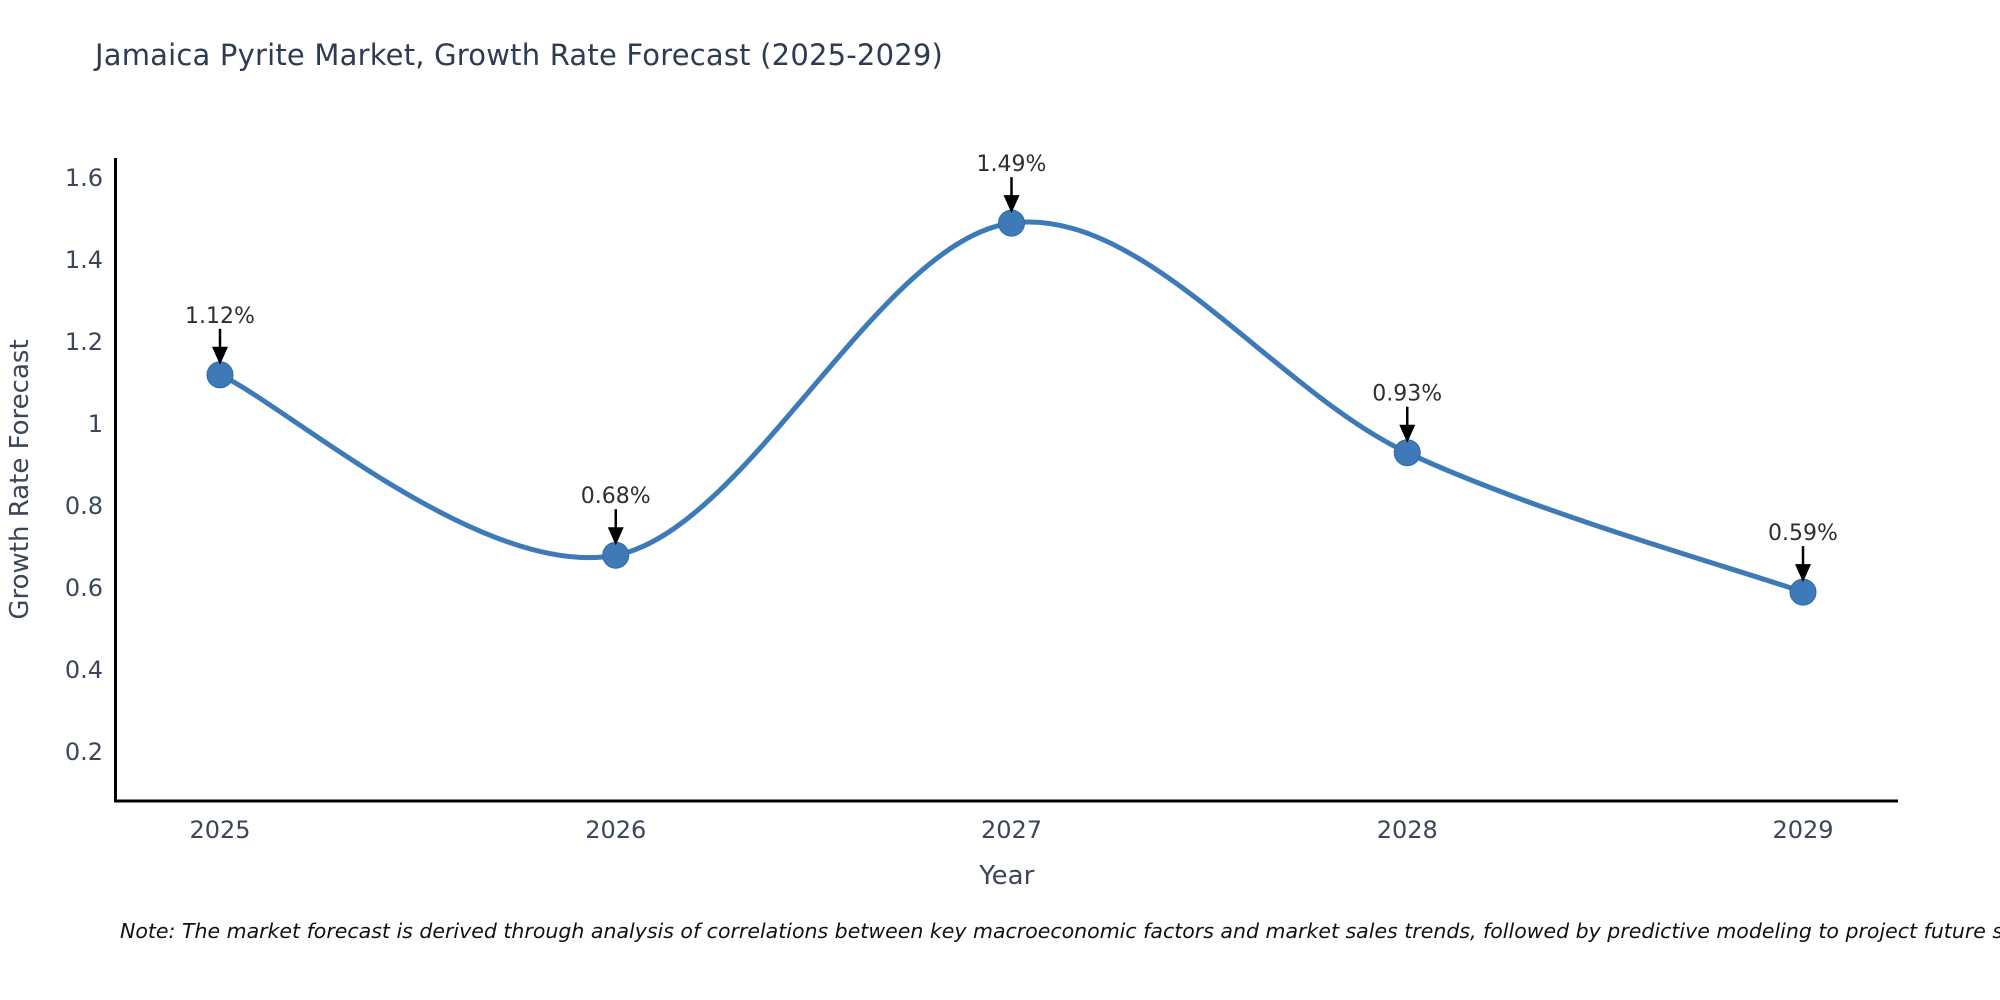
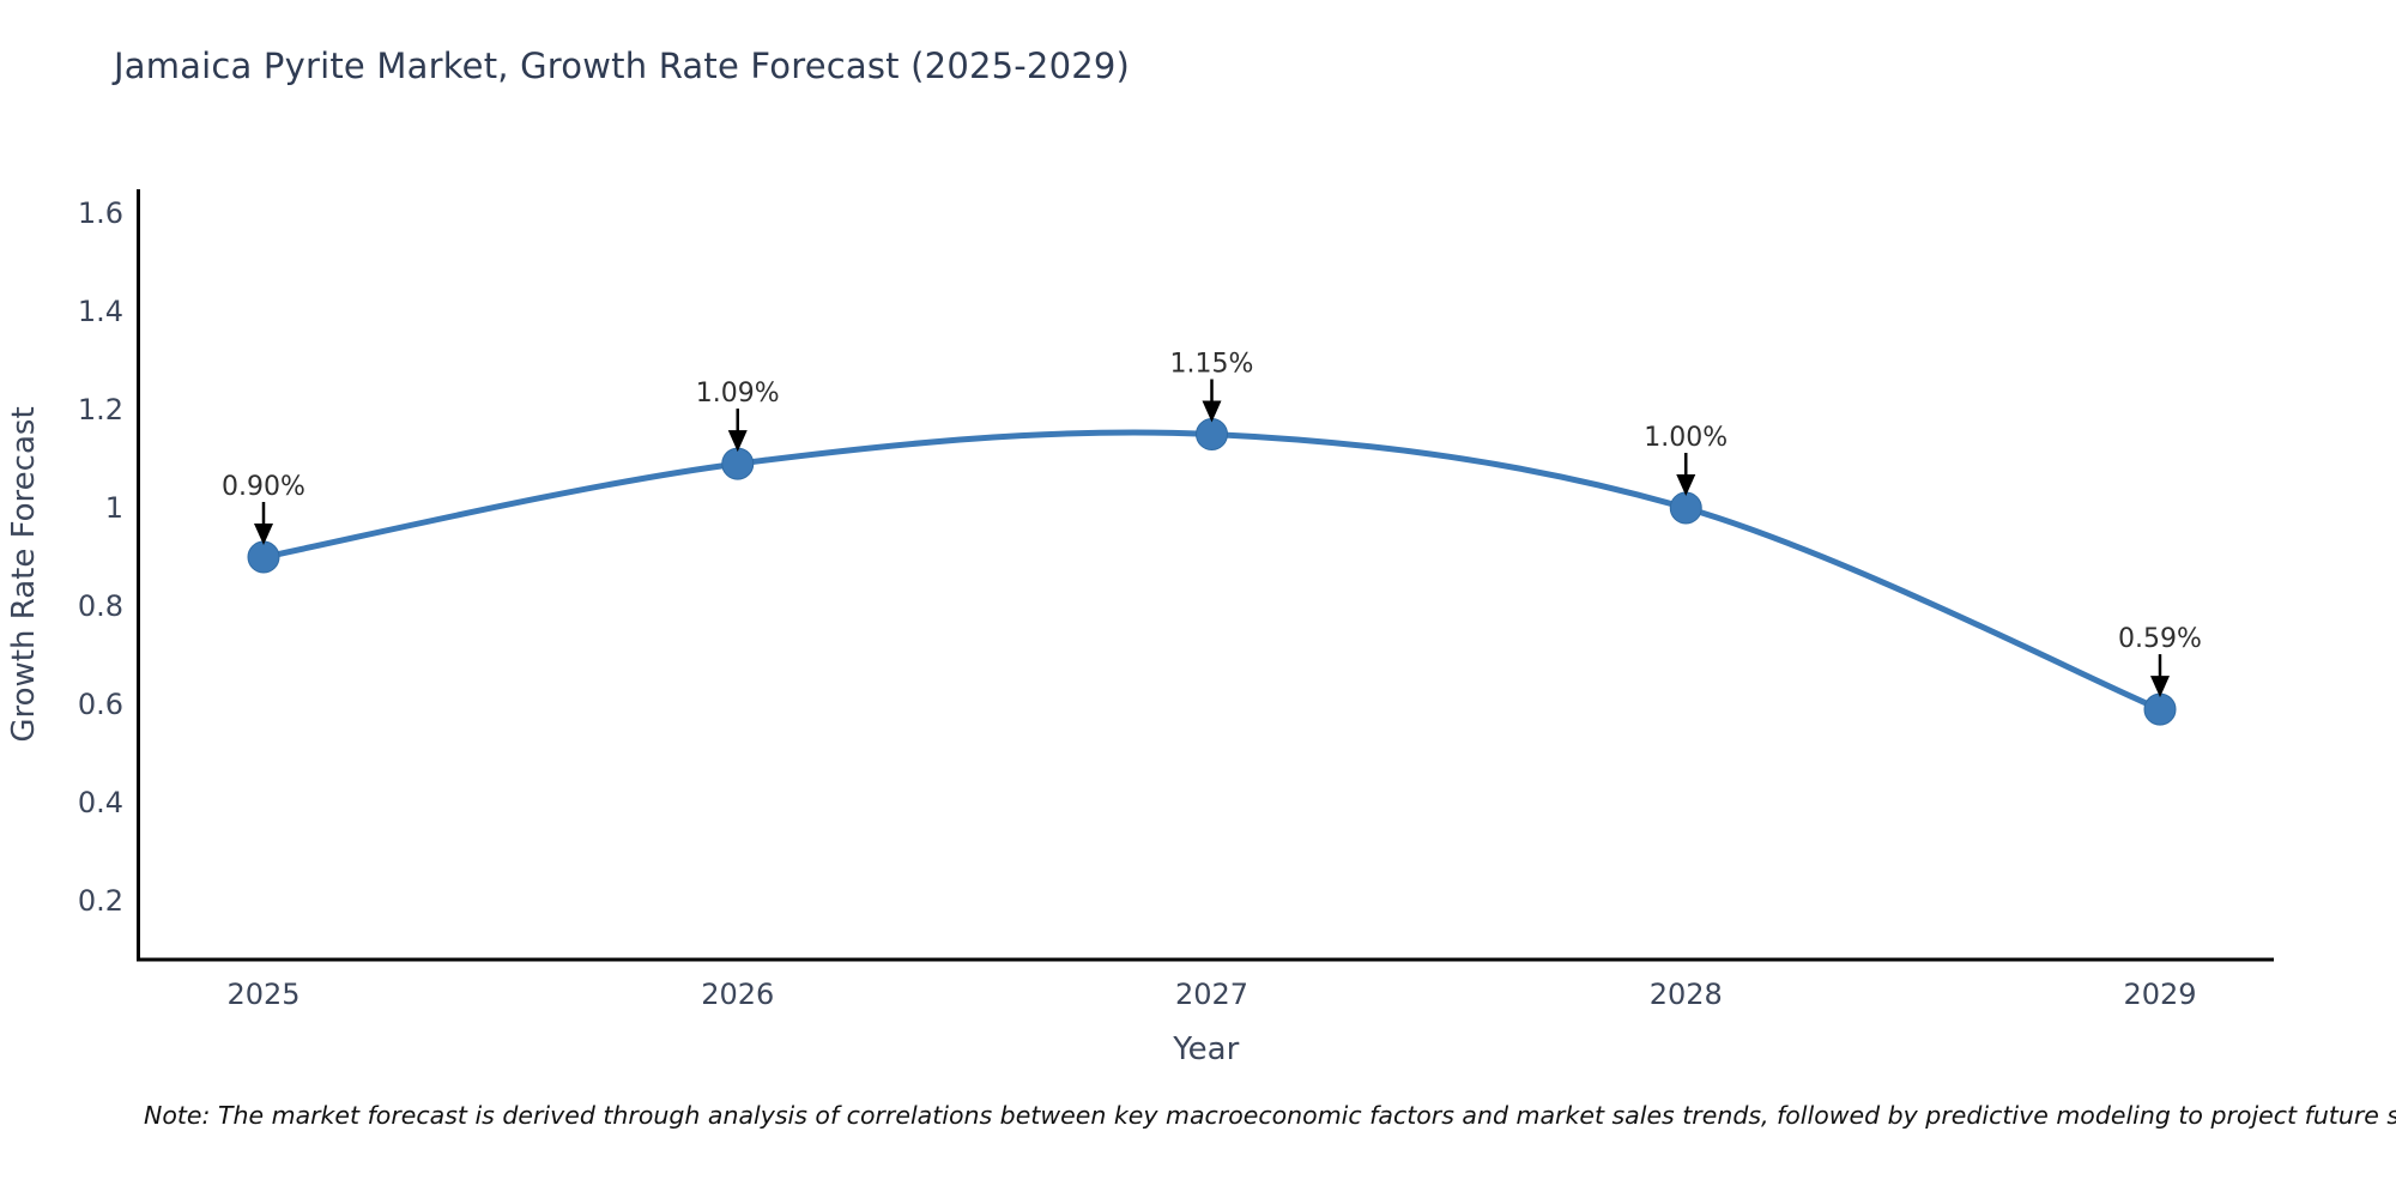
2025: 1.12% -> 0.90%
2026: 0.68% -> 1.09%
2027: 1.49% -> 1.15%
2028: 0.93% -> 1.00%
